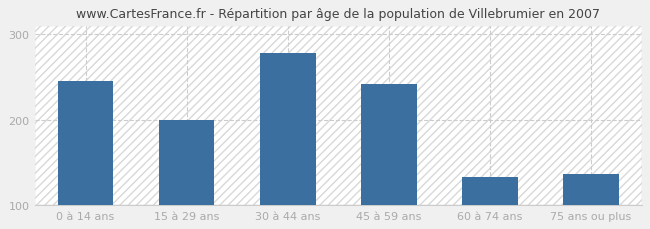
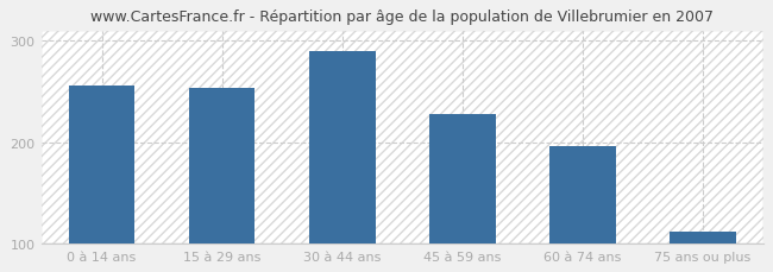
0 à 14 ans: 245 -> 256
15 à 29 ans: 200 -> 254
30 à 44 ans: 278 -> 290
45 à 59 ans: 242 -> 228
60 à 74 ans: 133 -> 196
75 ans ou plus: 136 -> 112
